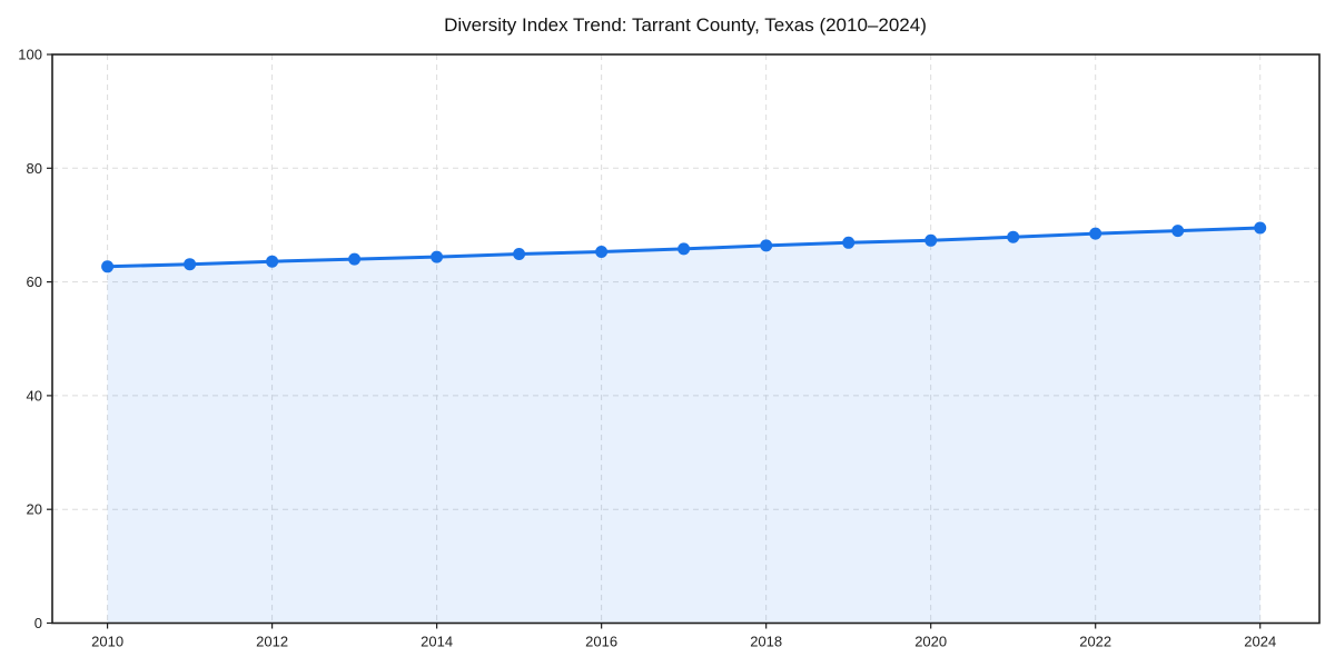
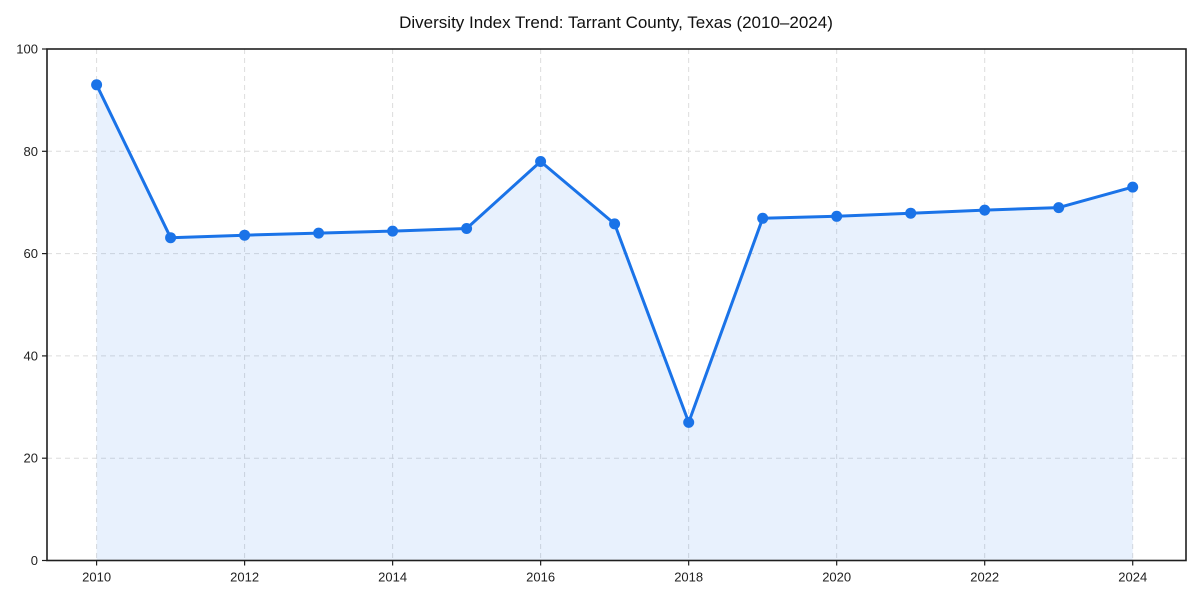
2010: 63 -> 93
2016: 65 -> 78
2018: 66 -> 27
2024: 70 -> 73
